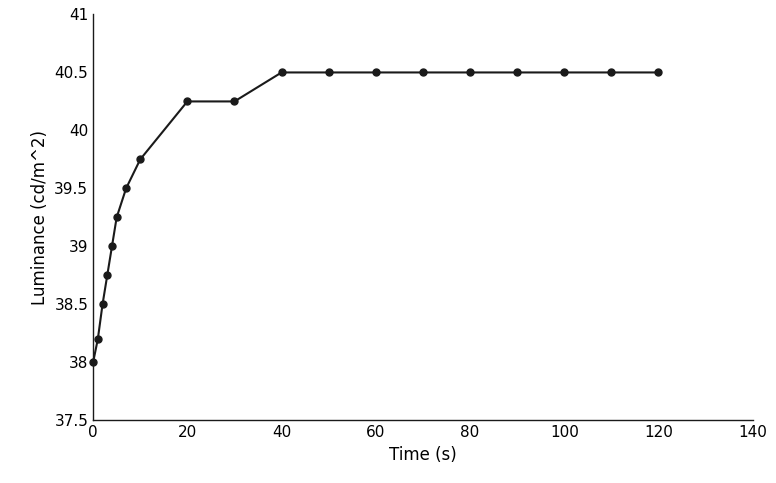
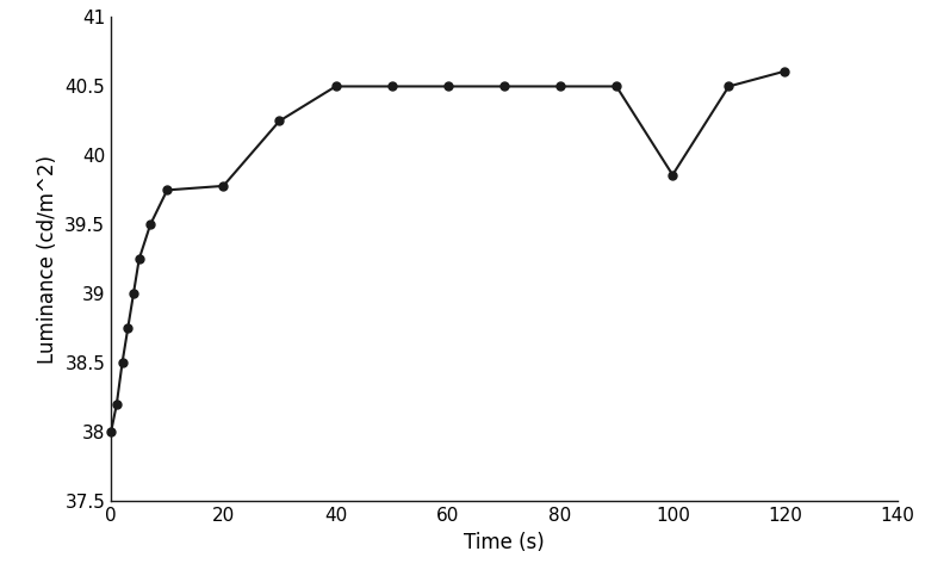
20: 40.25 -> 39.78
100: 40.50 -> 39.86
120: 40.50 -> 40.61
